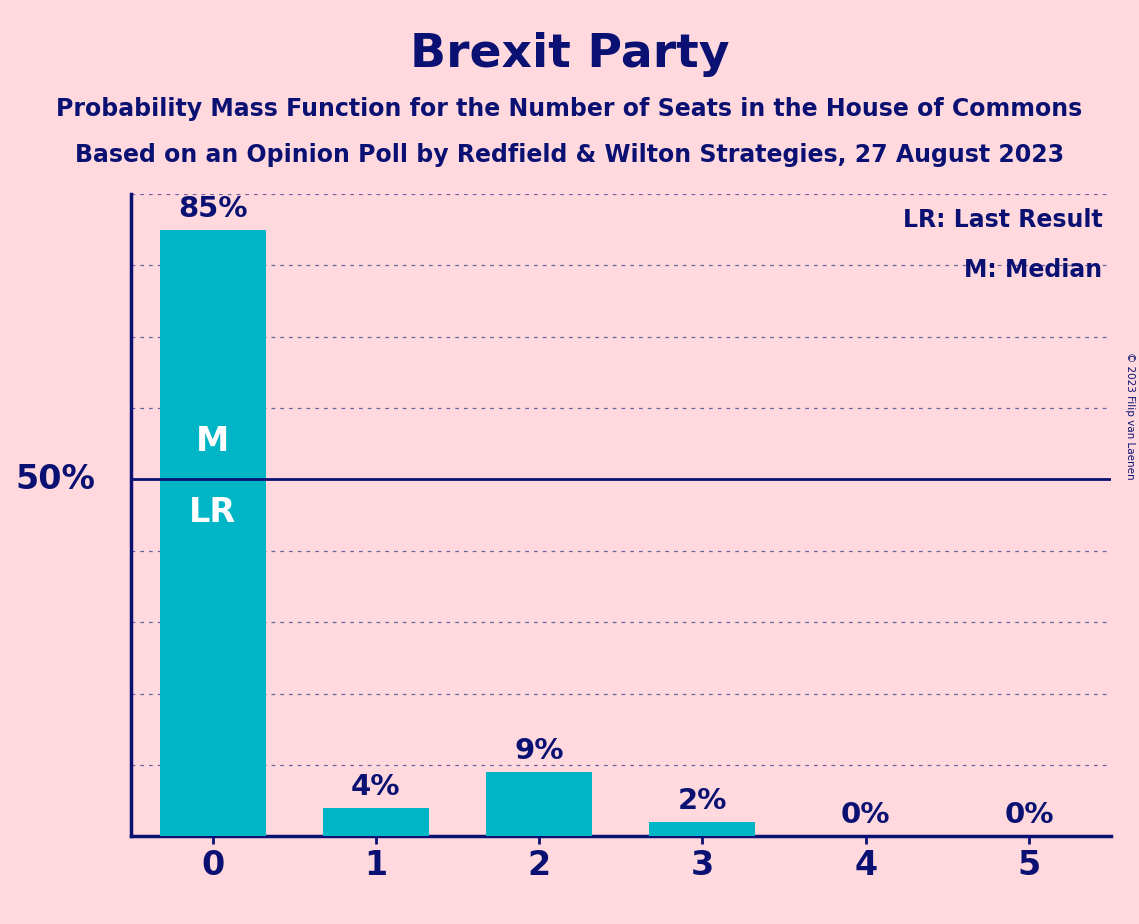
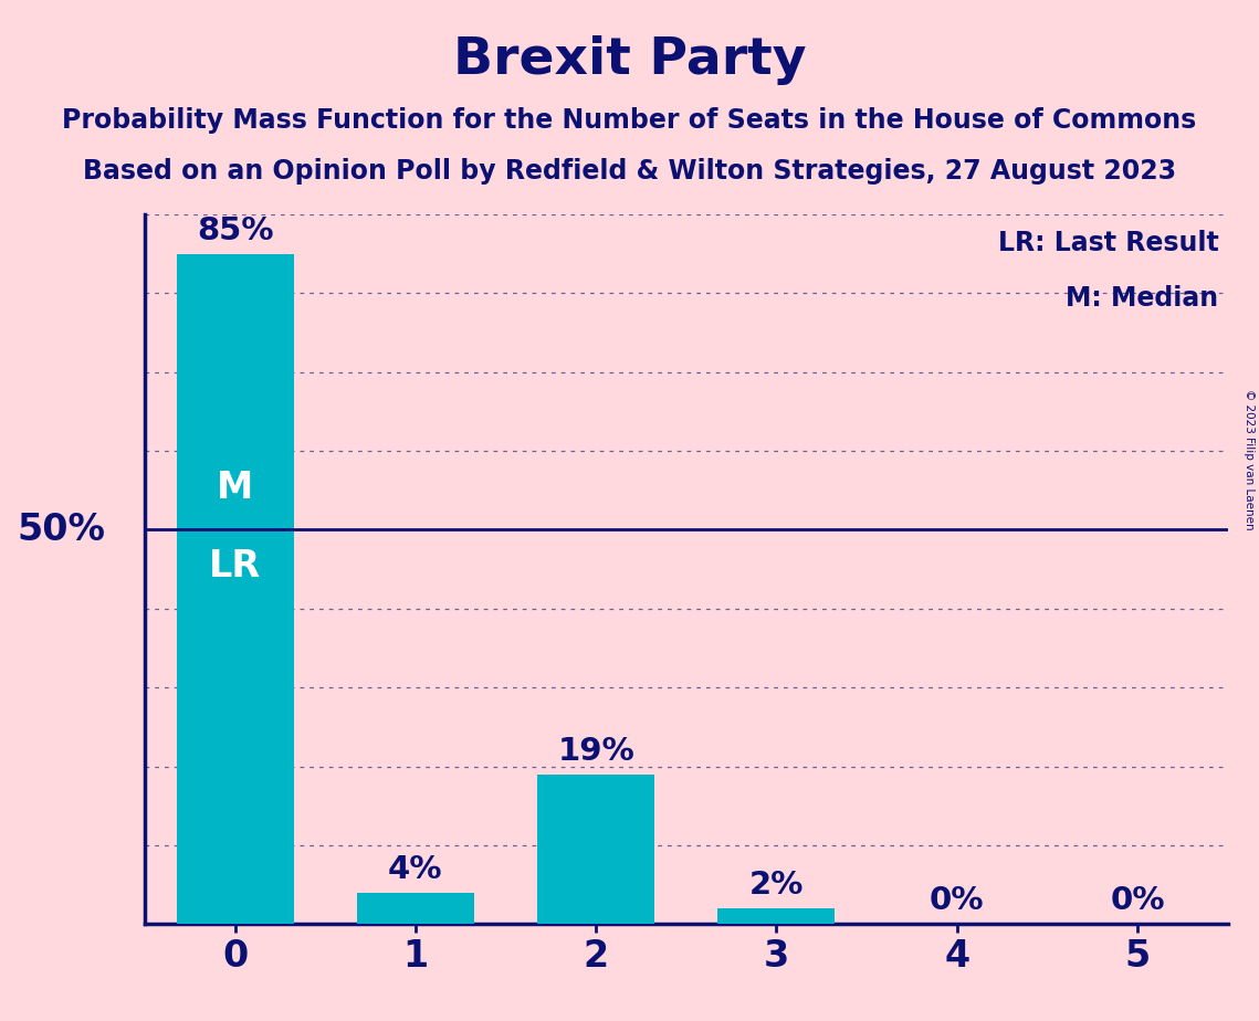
2: 9% -> 19%
